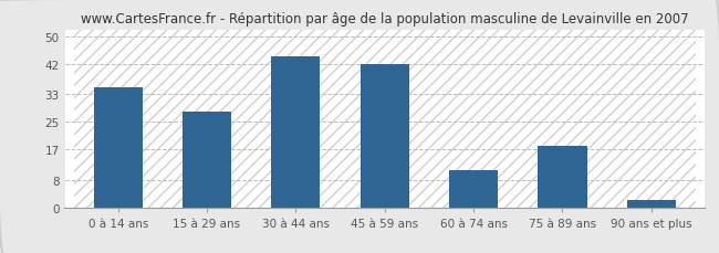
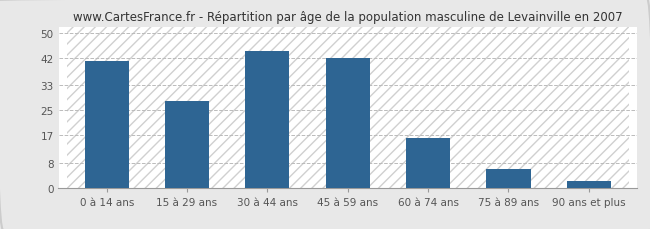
0 à 14 ans: 35 -> 41
60 à 74 ans: 11 -> 16
75 à 89 ans: 18 -> 6
